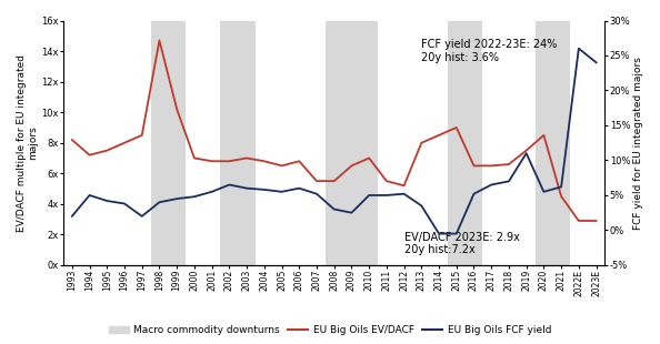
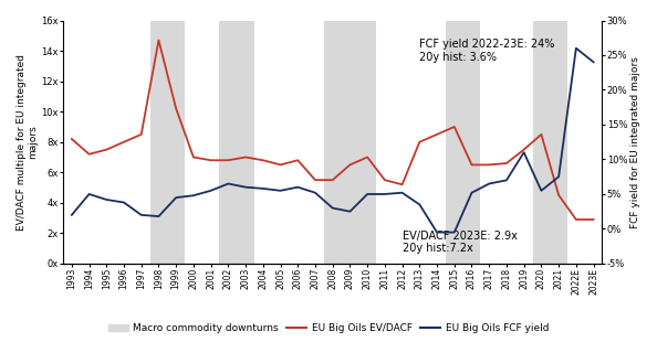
EU Big Oils FCF yield/1998: 4.0% -> 1.8%
EU Big Oils FCF yield/2021: 6.2% -> 7.5%
